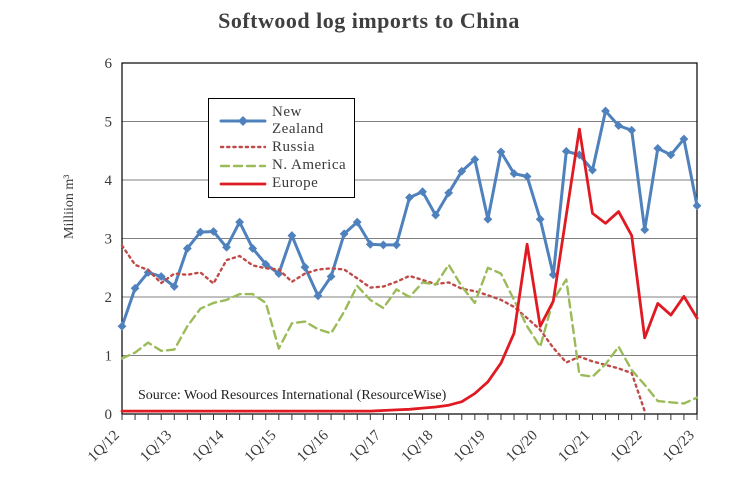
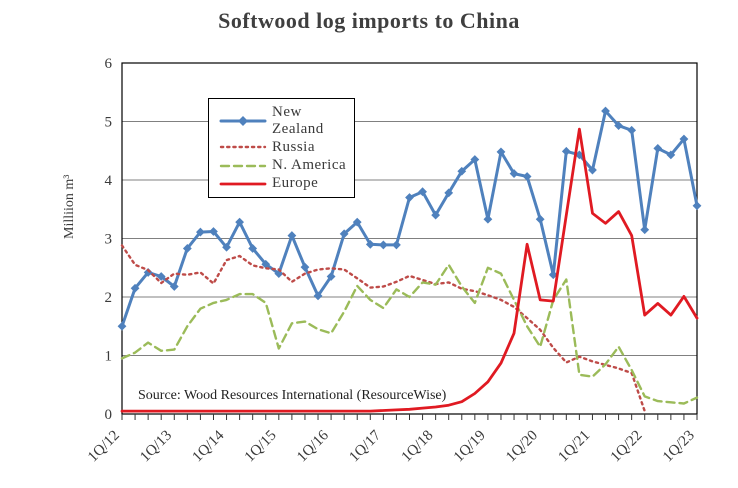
Europe/1Q/20: 1.5 -> 1.9
N. America/1Q/22: 0.5 -> 0.3
Europe/1Q/22: 1.3 -> 1.7
